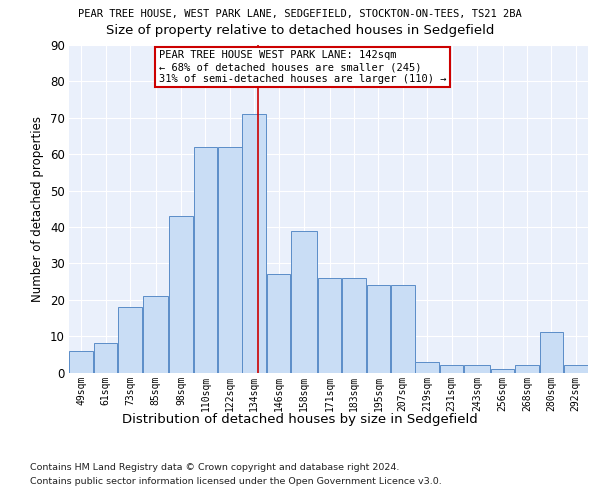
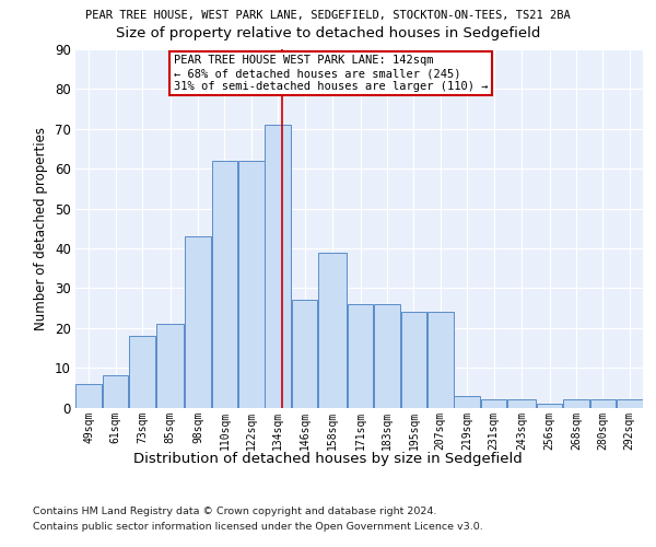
280sqm: 11 -> 2
